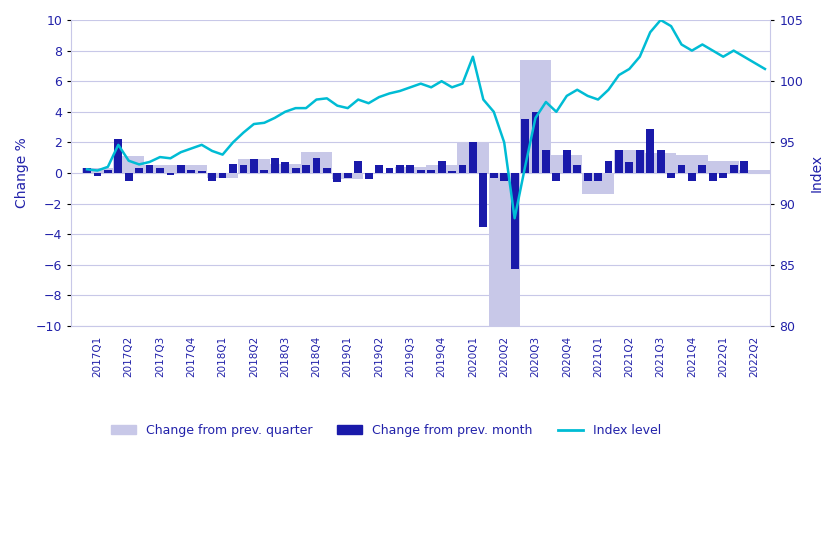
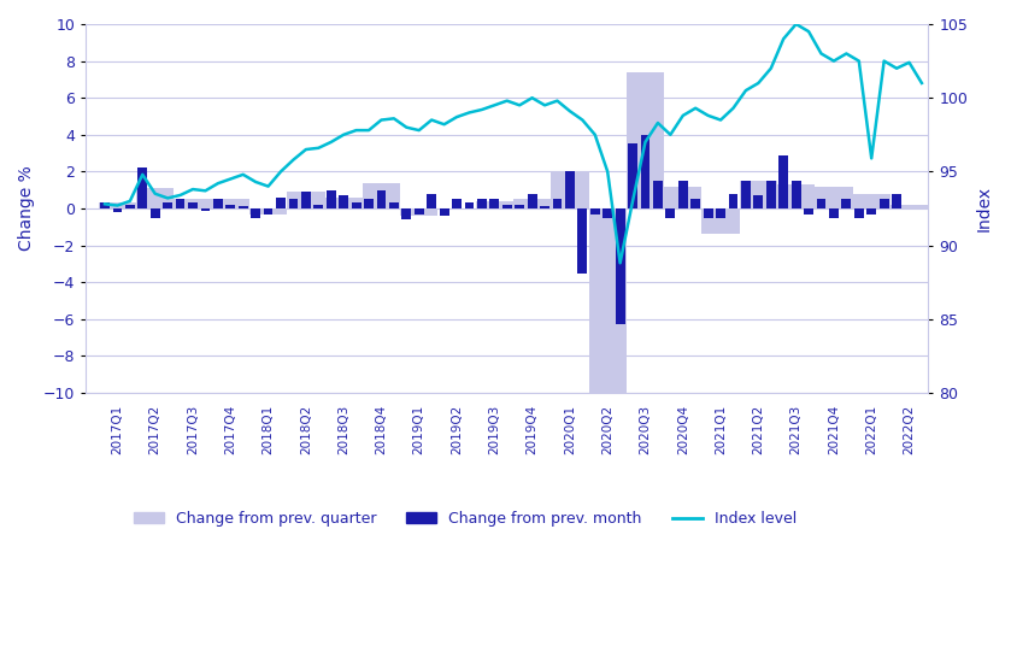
Index level/2020Q1: 102.0 -> 99.1
Index level/2022Q1: 102.0 -> 95.9
Index level/2022Q2: 101.5 -> 102.4
